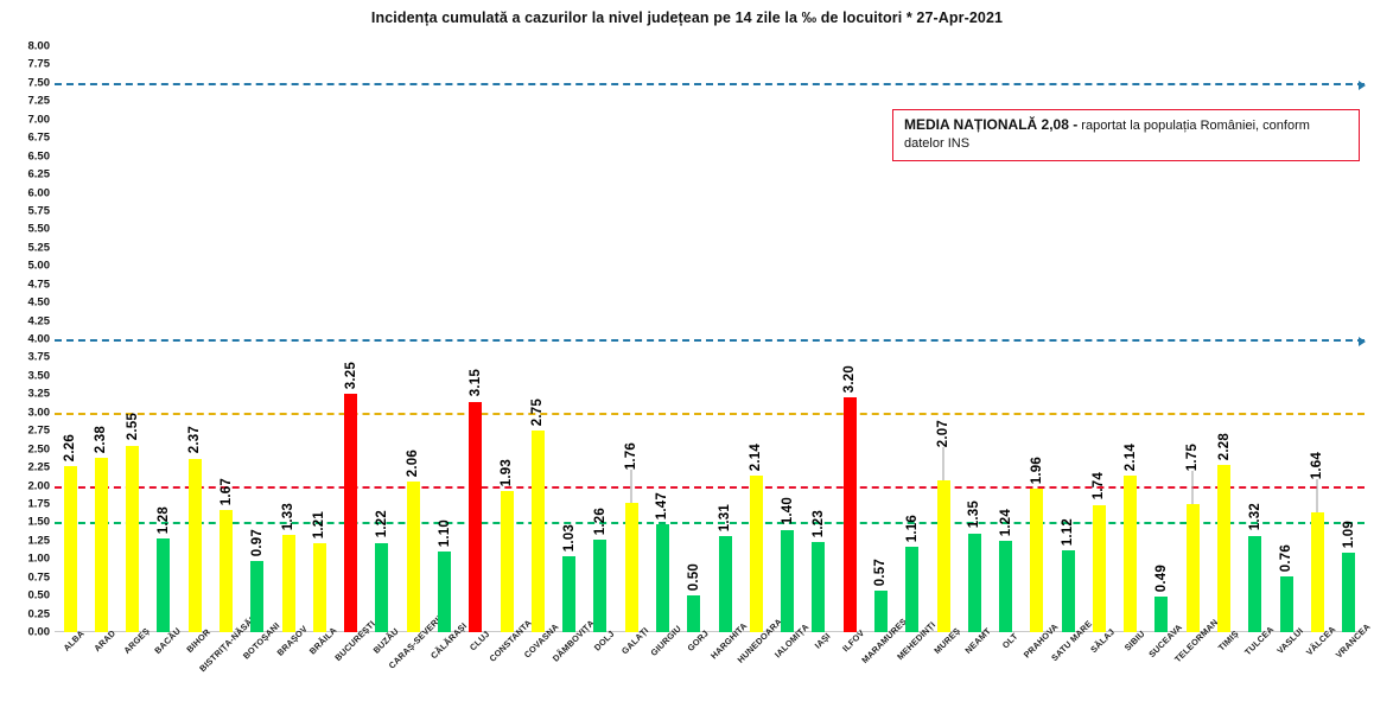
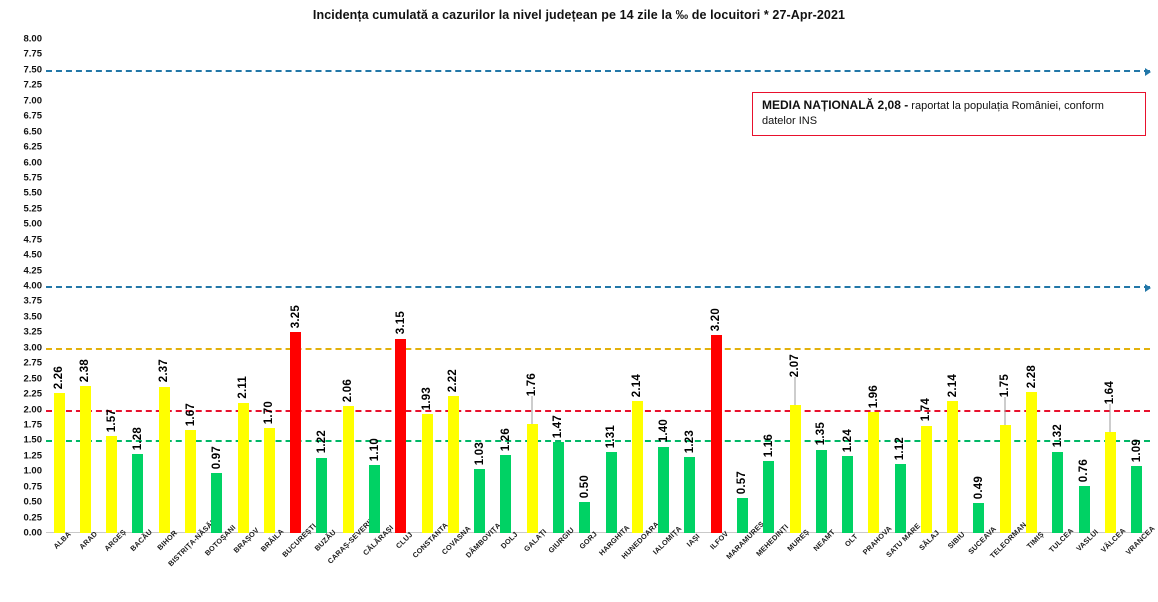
ARGEȘ: 2.55 -> 1.57
BRAȘOV: 1.33 -> 2.11
BRĂILA: 1.21 -> 1.70
COVASNA: 2.75 -> 2.22
